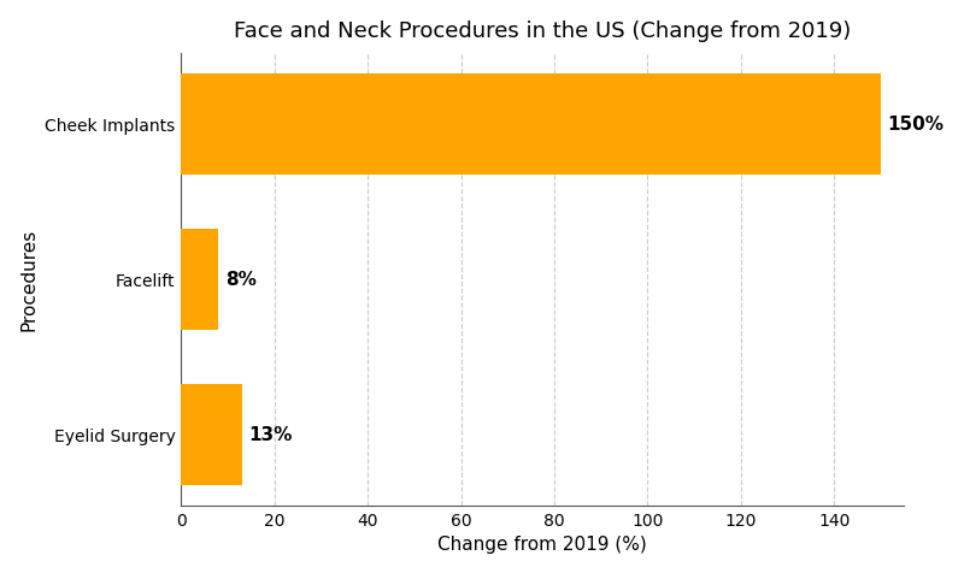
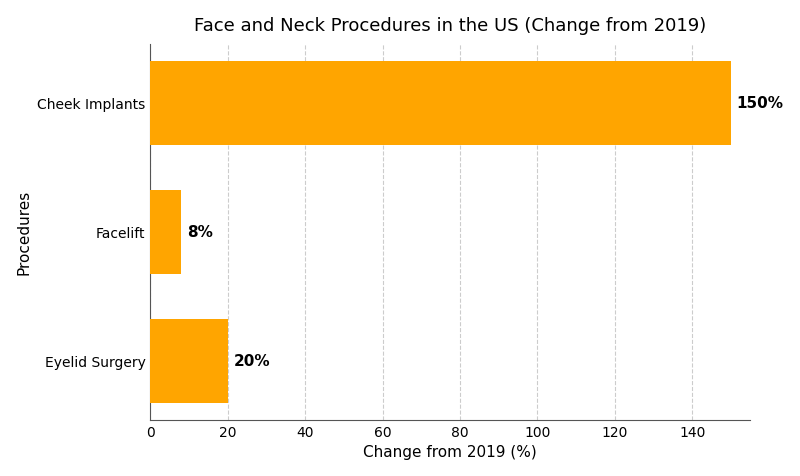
Eyelid Surgery: 13% -> 20%
